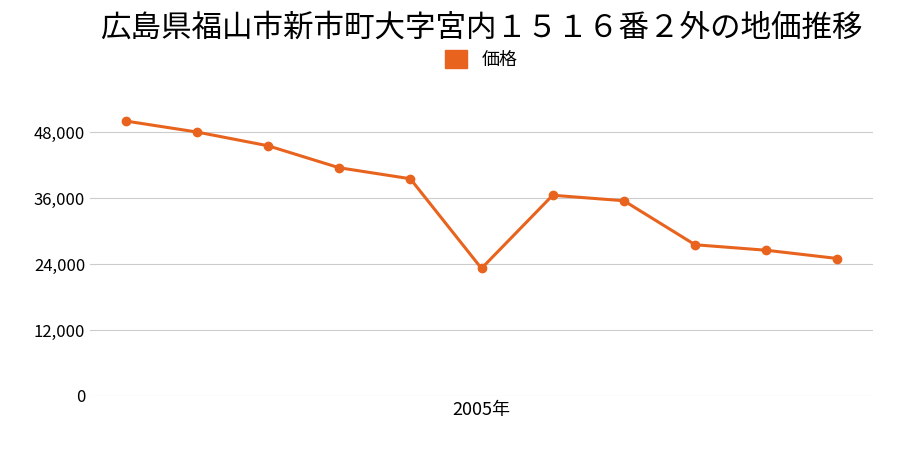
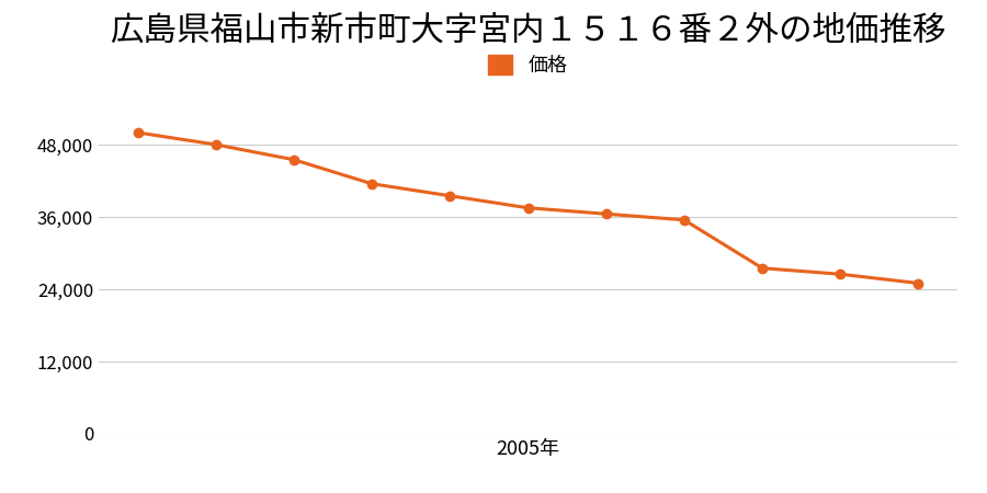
2005年: 23,200 -> 37,500
